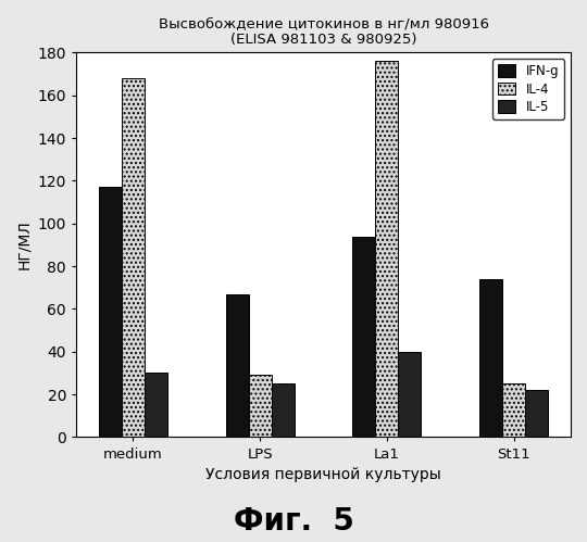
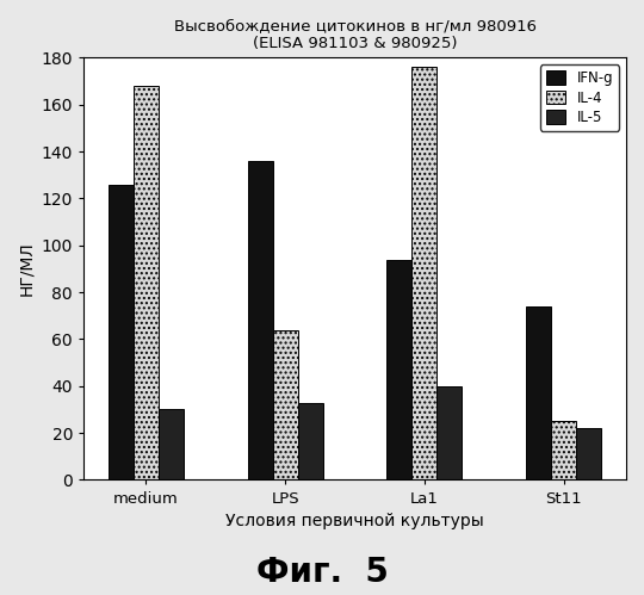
IFN-g/medium: 117 -> 126
IFN-g/LPS: 67 -> 136
IL-4/LPS: 29 -> 64
IL-5/LPS: 25 -> 33
